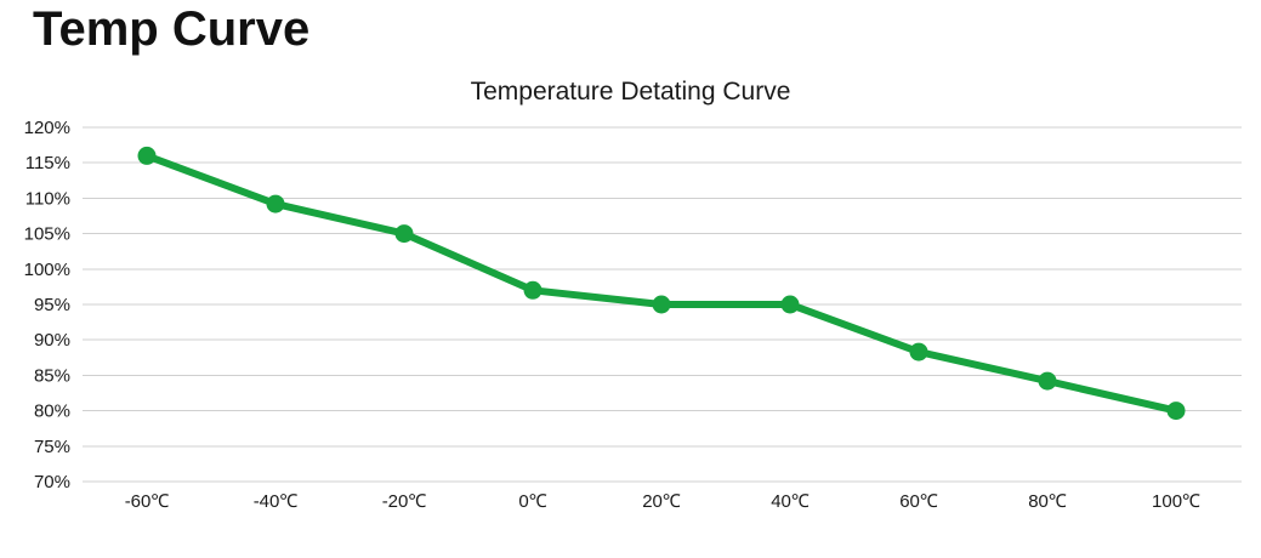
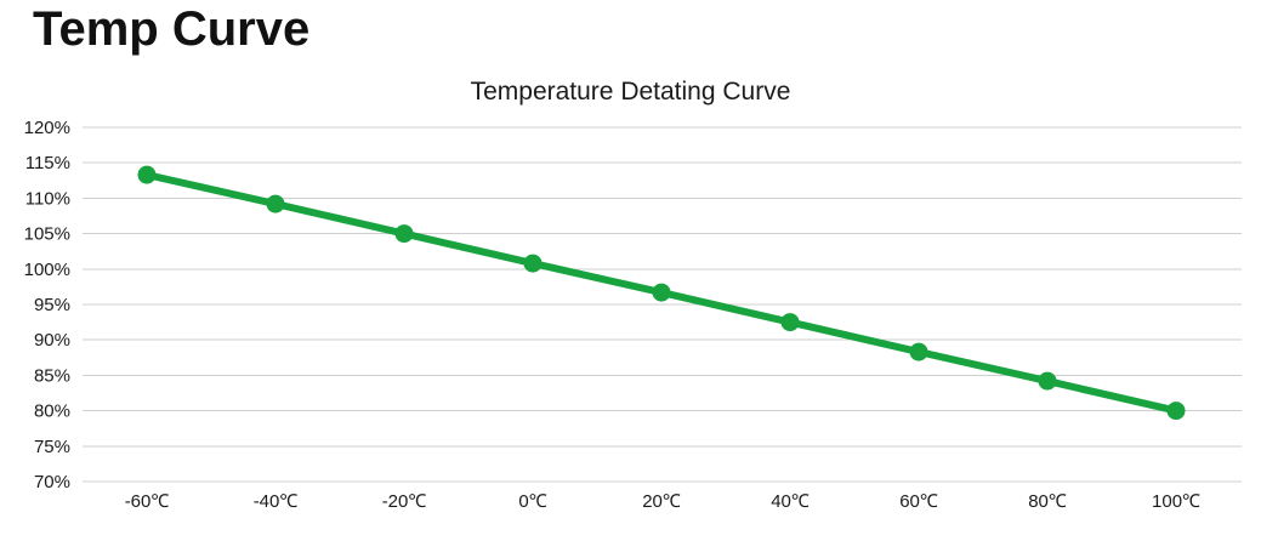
-60℃: 116% -> 113%
0℃: 97% -> 101%
20℃: 95% -> 97%
40℃: 95% -> 92%
